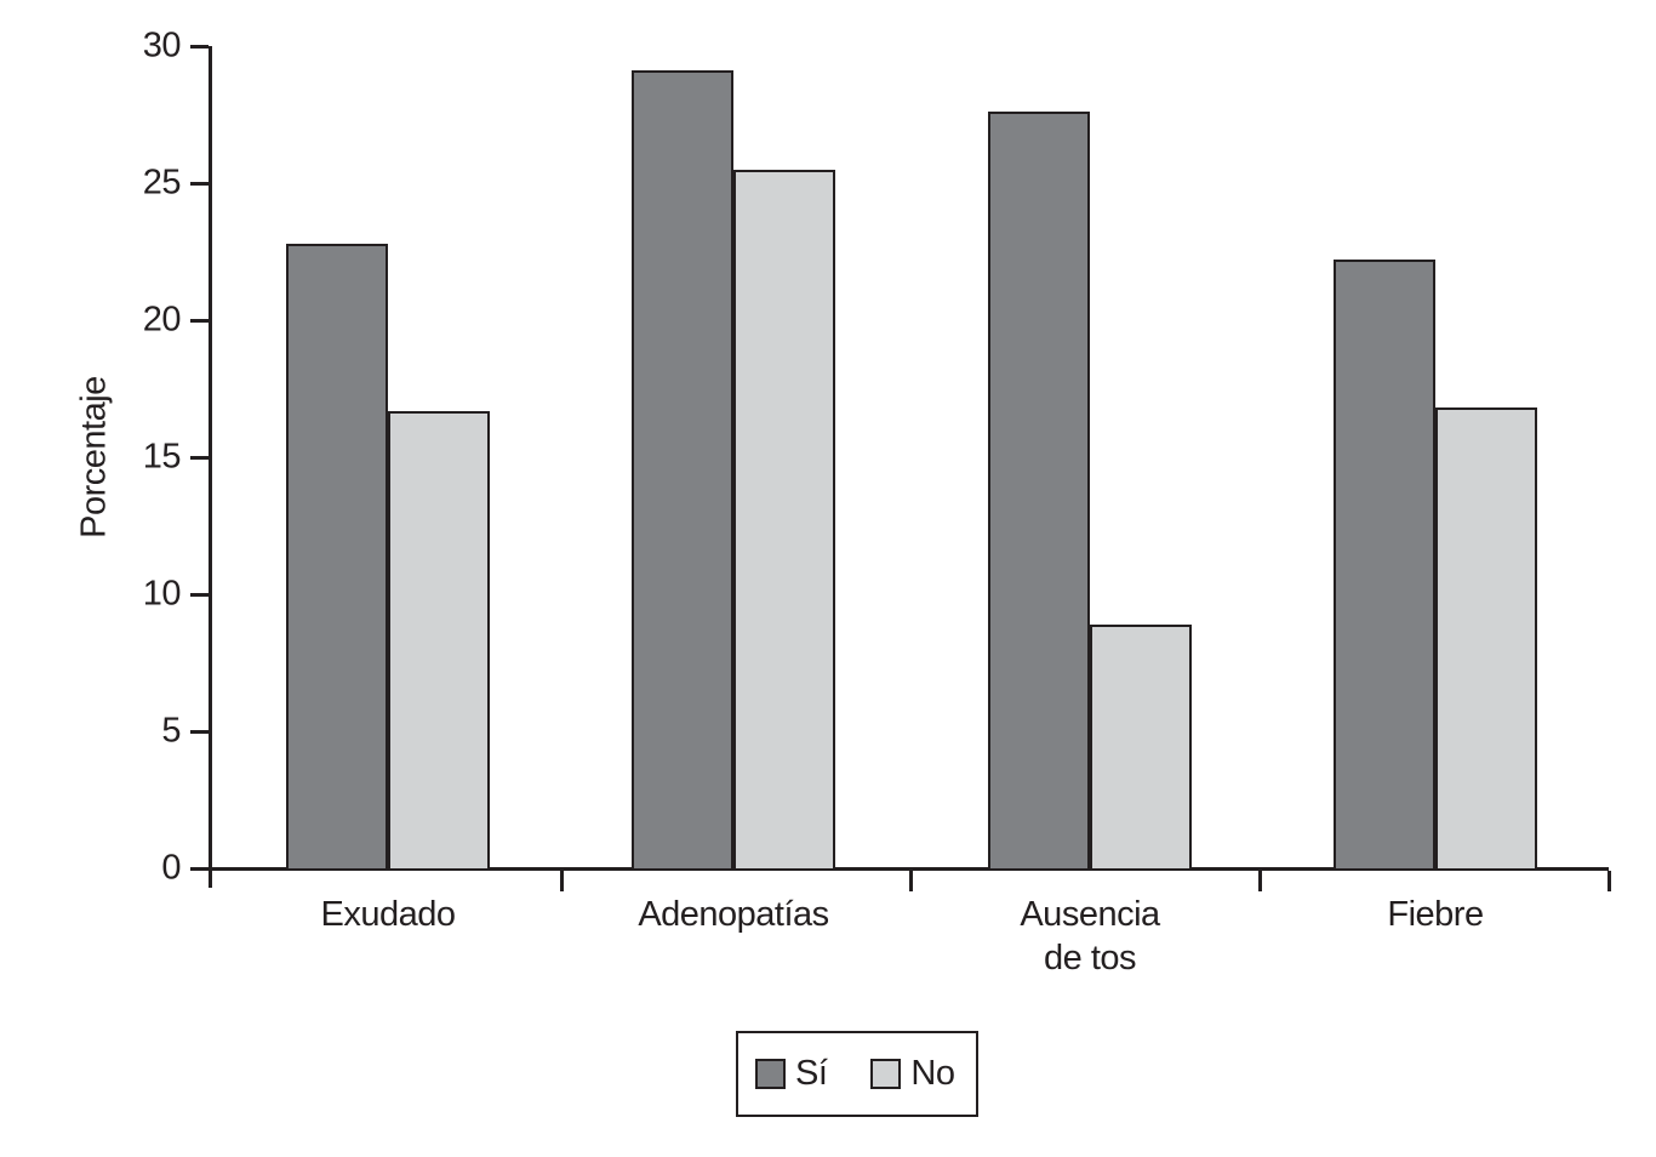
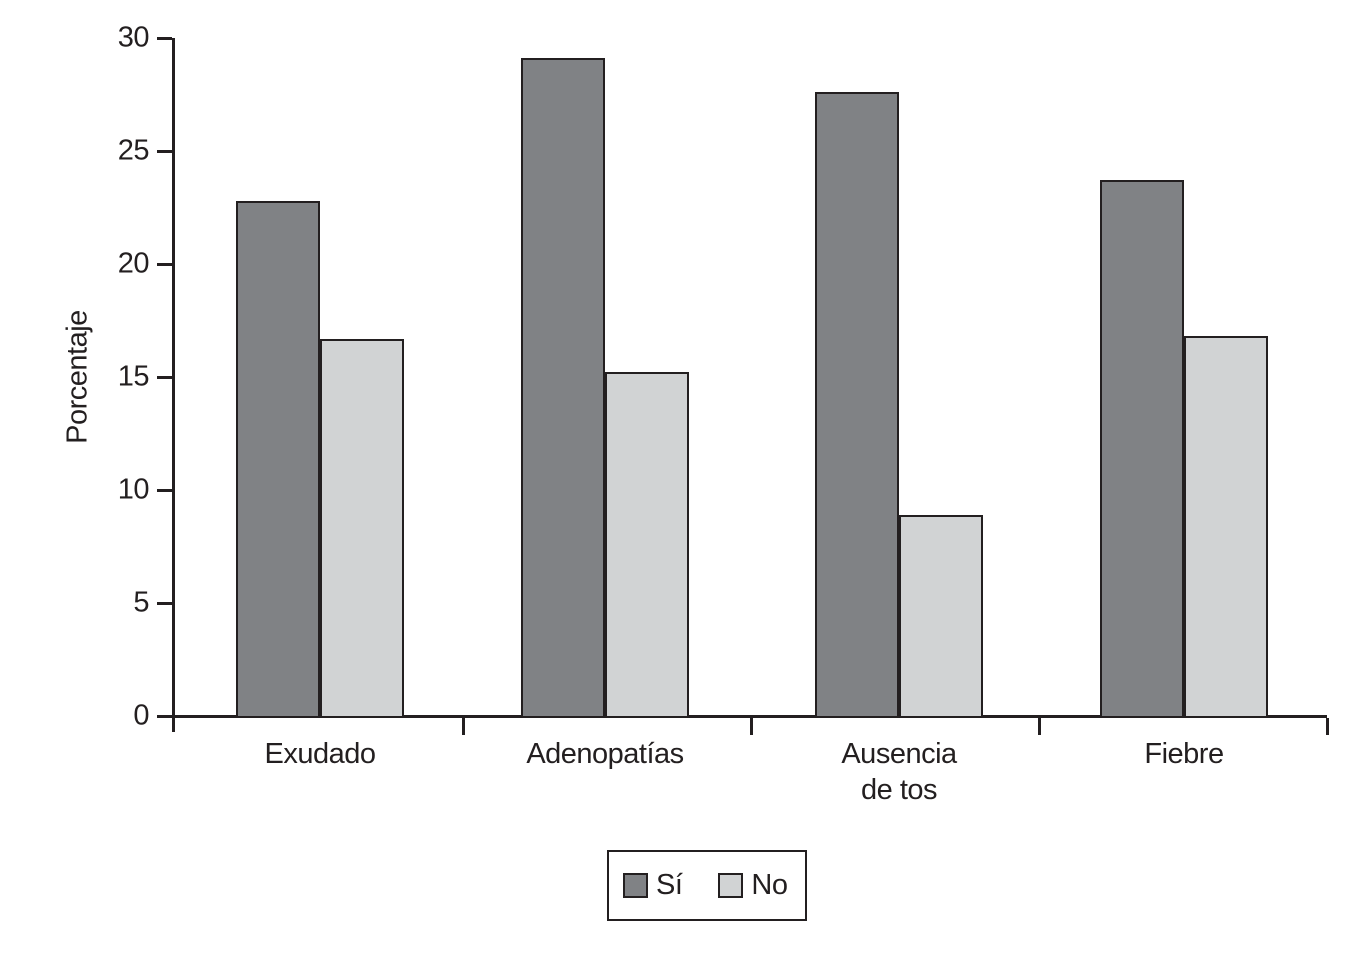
No/Adenopatías: 25.5 -> 15.2
Sí/Fiebre: 22.2 -> 23.7
